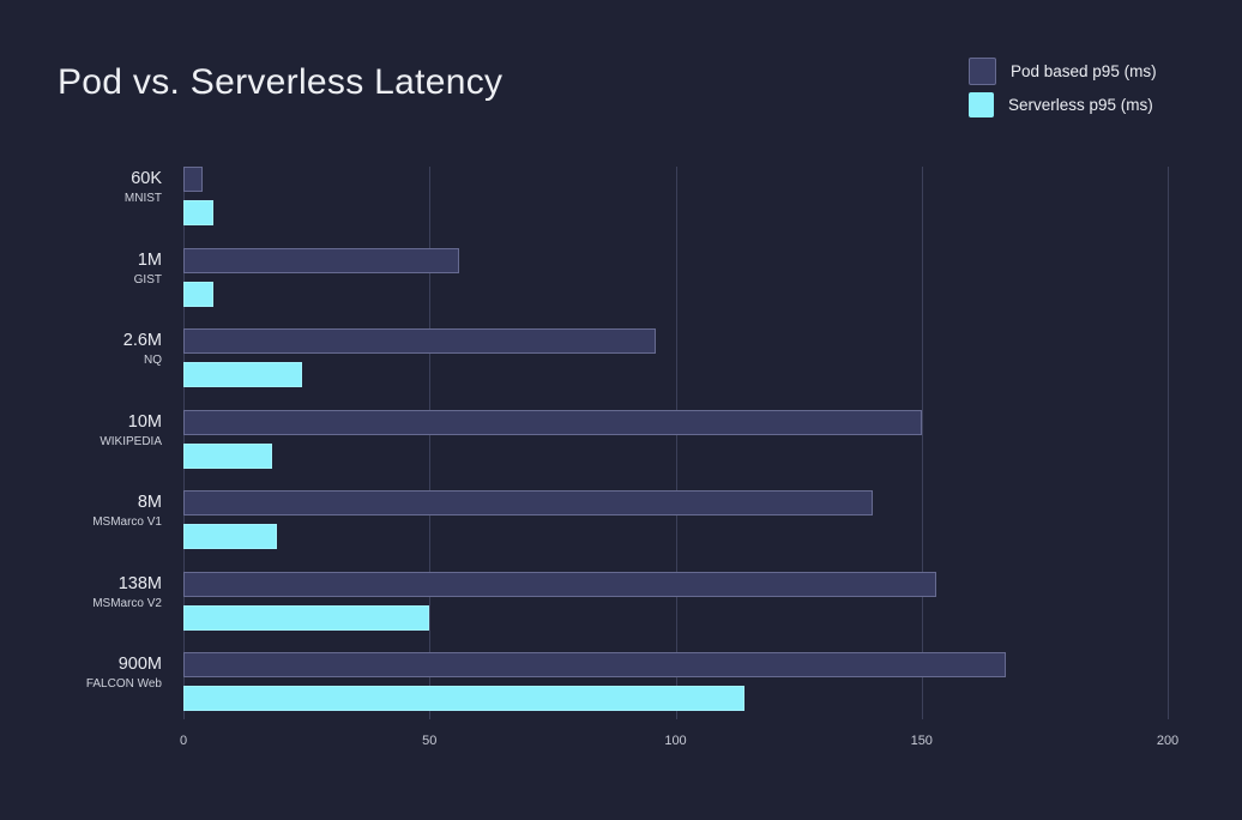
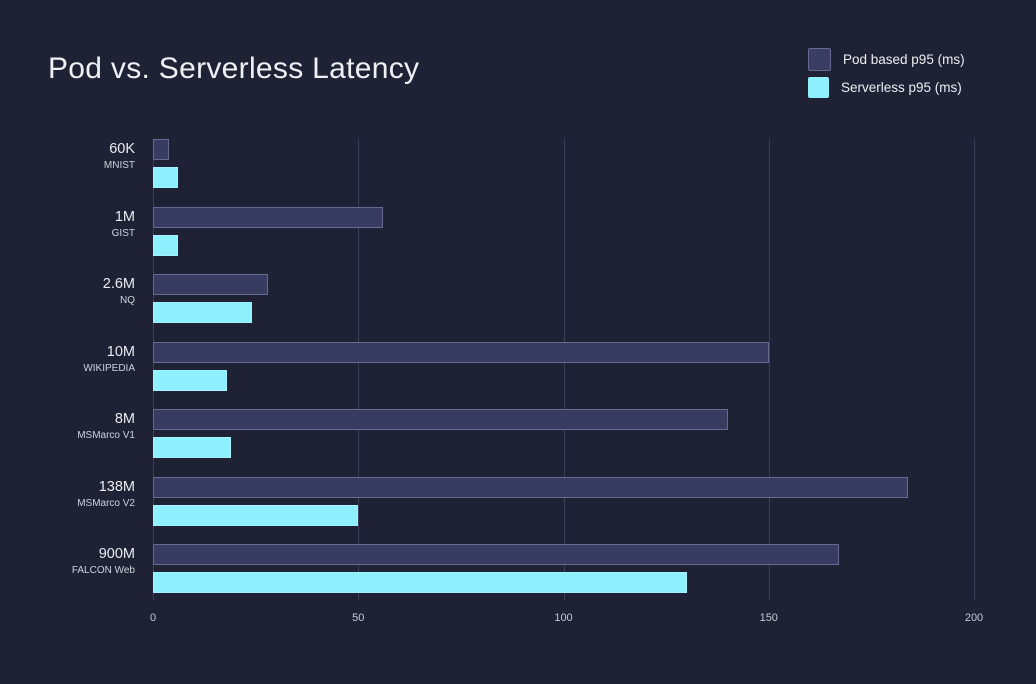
Pod based p95 (ms)/2.6M: 96 -> 28
Pod based p95 (ms)/138M: 153 -> 184
Serverless p95 (ms)/900M: 114 -> 130
